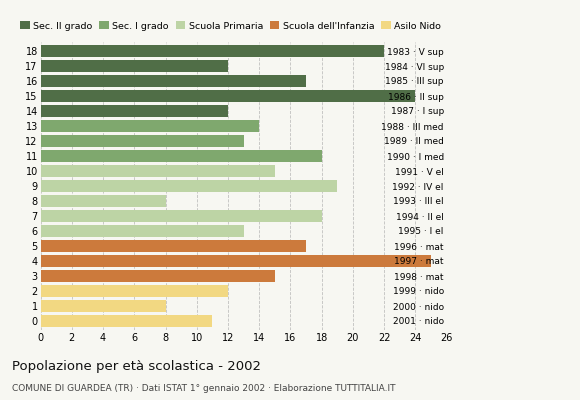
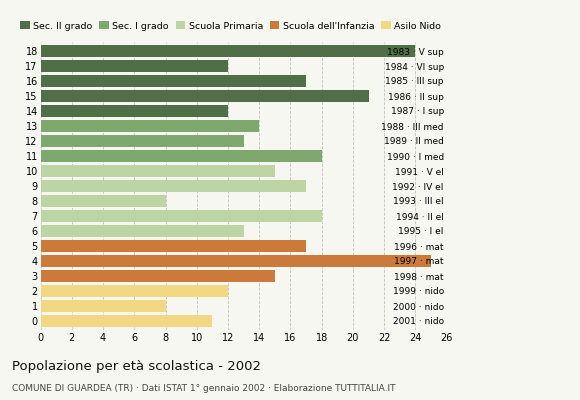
18: 22 -> 24
15: 24 -> 21
9: 19 -> 17
